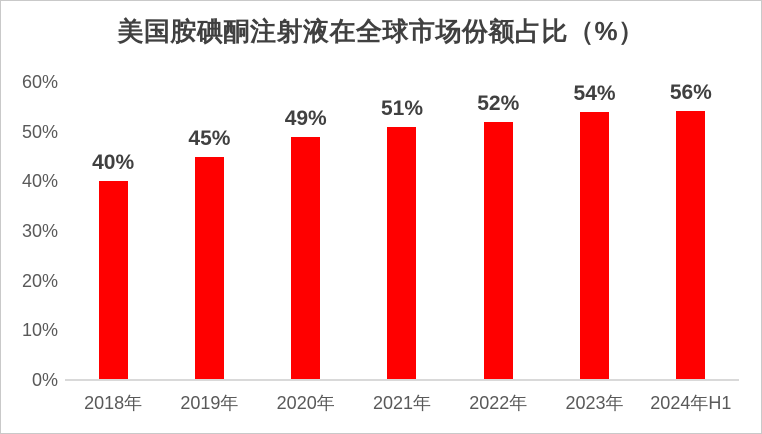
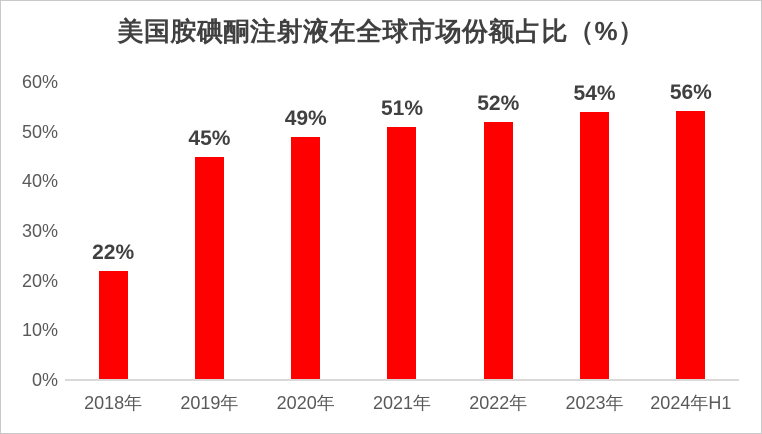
2018年: 40% -> 22%
